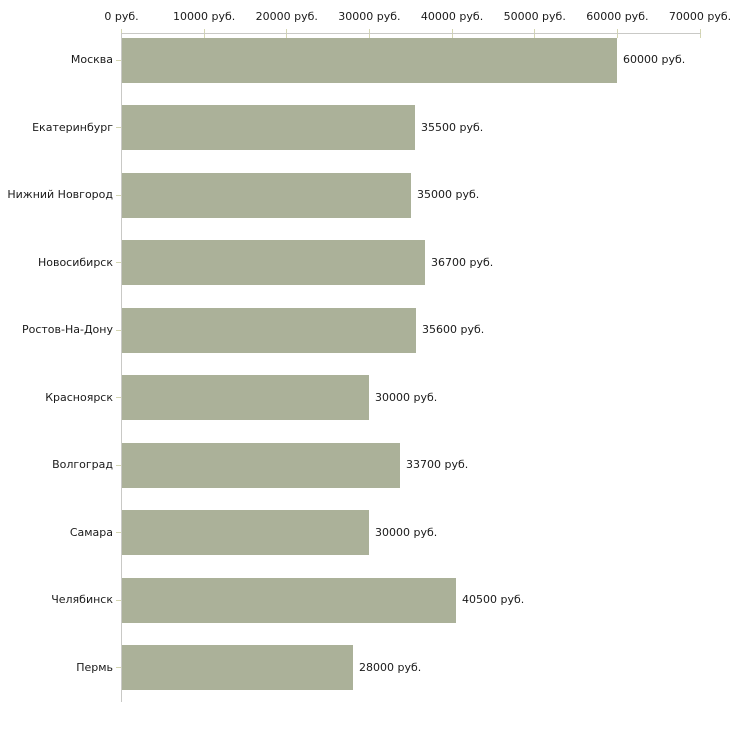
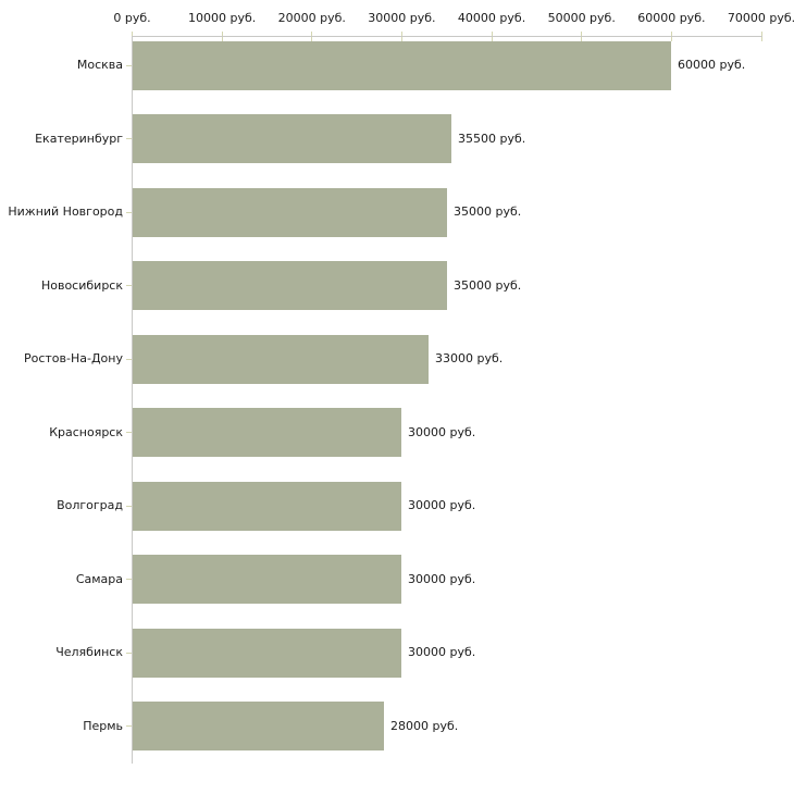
Новосибирск: 36700 -> 35000
Ростов-На-Дону: 35600 -> 33000
Волгоград: 33700 -> 30000
Челябинск: 40500 -> 30000
